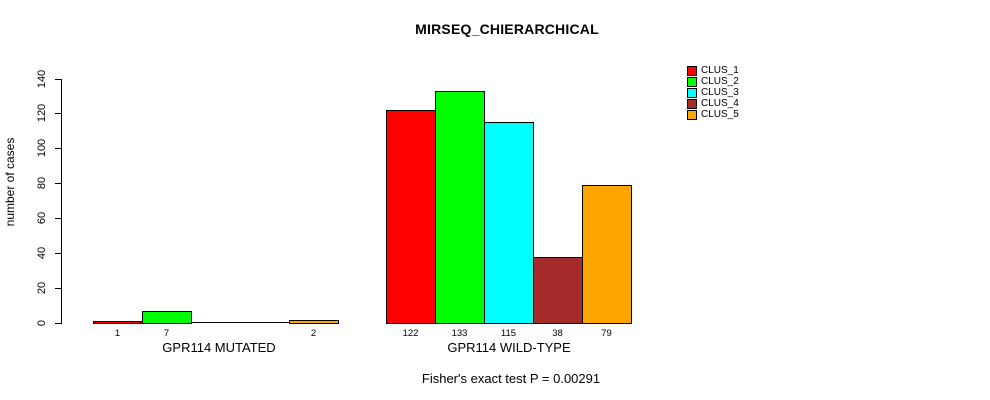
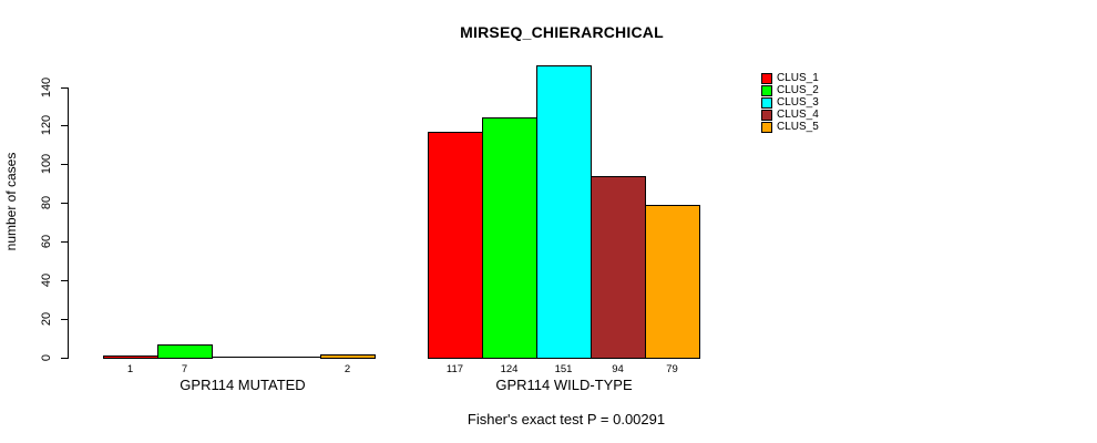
CLUS_1/GPR114 WILD-TYPE: 122 -> 117
CLUS_2/GPR114 WILD-TYPE: 133 -> 124
CLUS_3/GPR114 WILD-TYPE: 115 -> 151
CLUS_4/GPR114 WILD-TYPE: 38 -> 94
